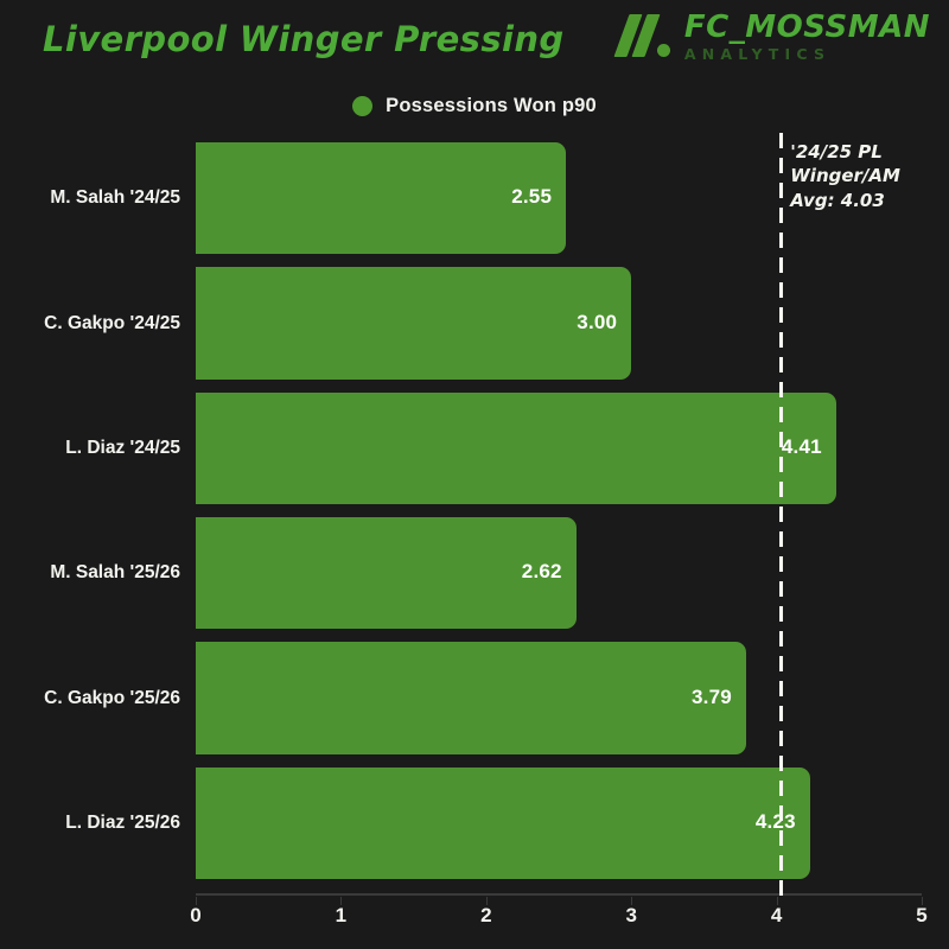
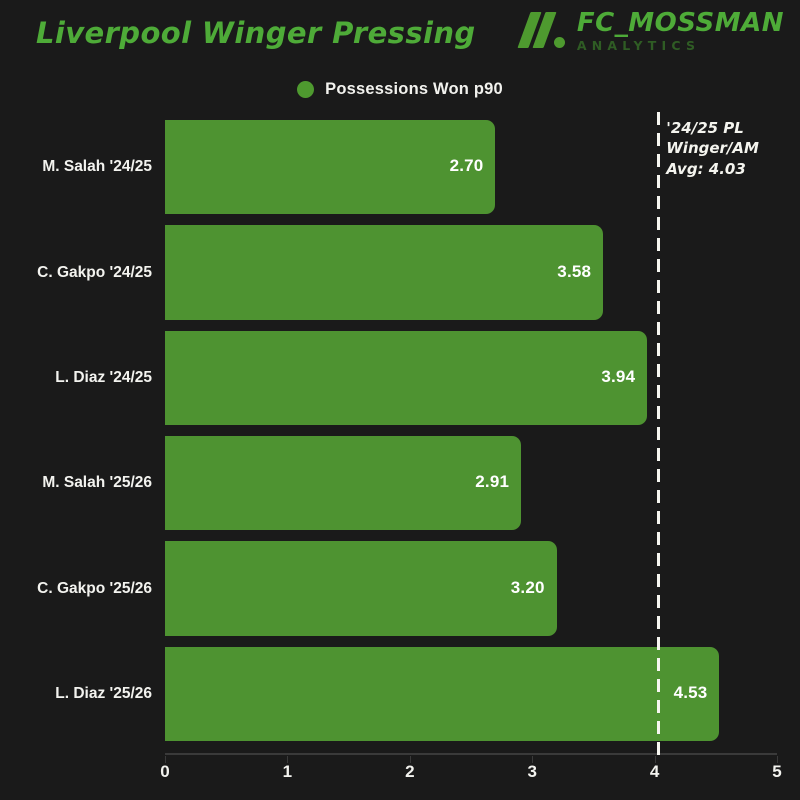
M. Salah '24/25: 2.55 -> 2.70
C. Gakpo '24/25: 3.00 -> 3.58
L. Diaz '24/25: 4.41 -> 3.94
M. Salah '25/26: 2.62 -> 2.91
C. Gakpo '25/26: 3.79 -> 3.20
L. Diaz '25/26: 4.23 -> 4.53
